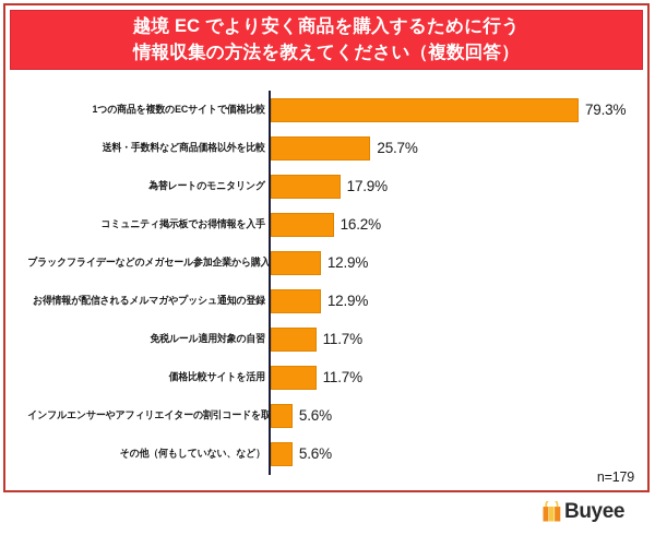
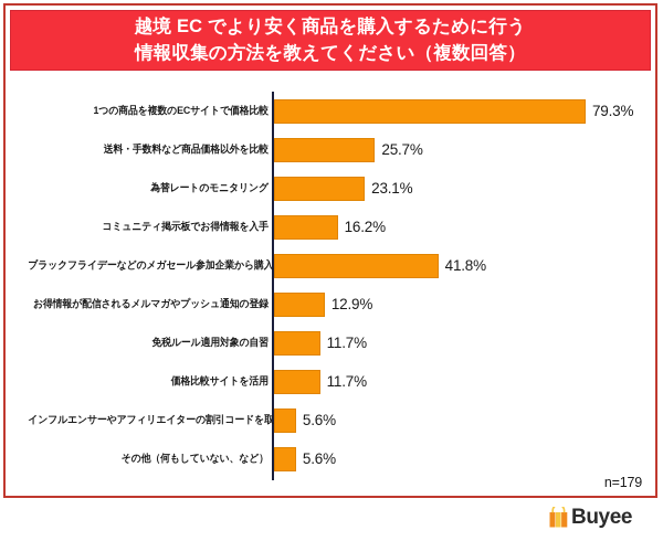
為替レートのモニタリング: 17.9% -> 23.1%
ブラックフライデーなどのメガセール参加企業から購入: 12.9% -> 41.8%
